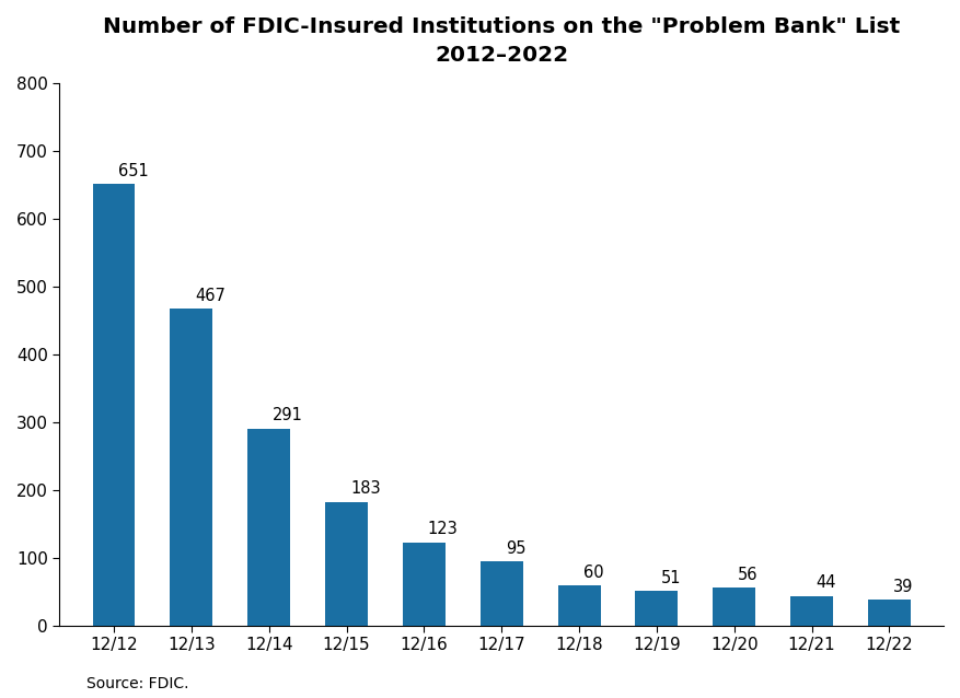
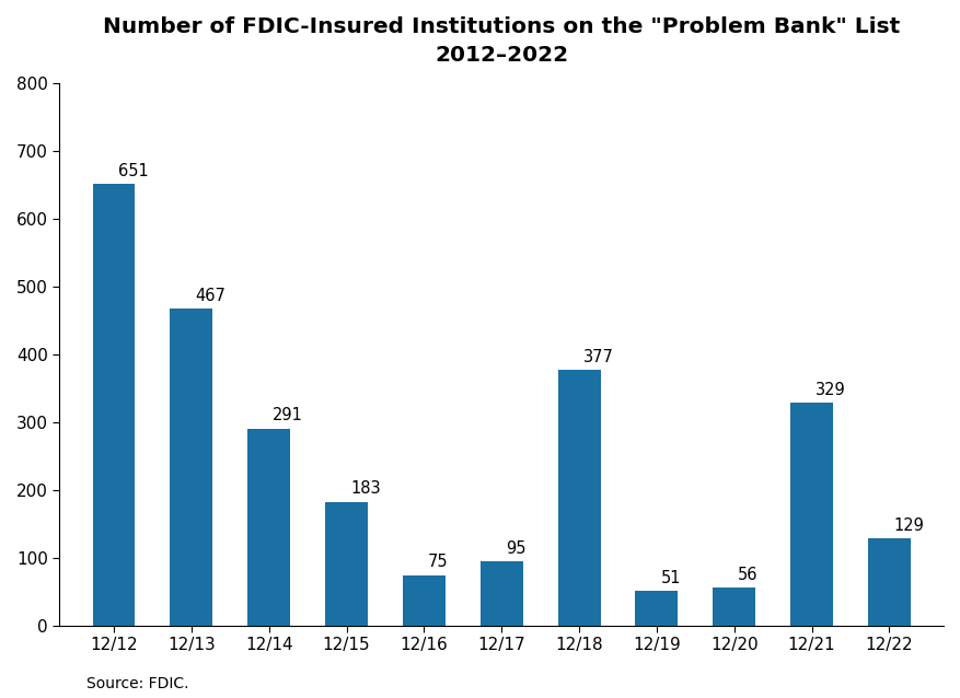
12/16: 123 -> 75
12/18: 60 -> 377
12/21: 44 -> 329
12/22: 39 -> 129
